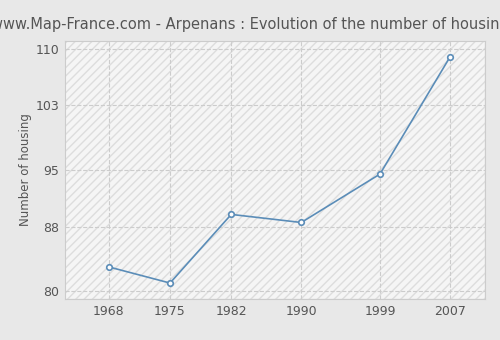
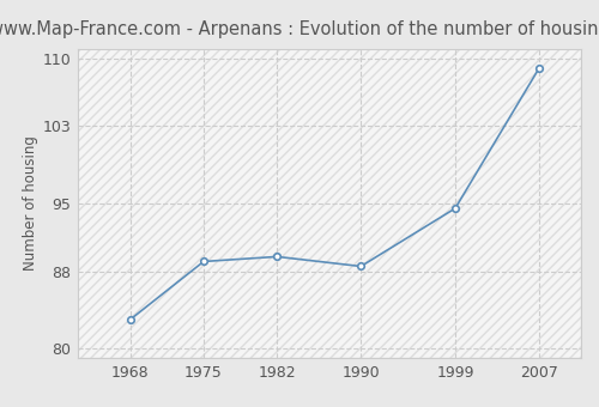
1975: 81.0 -> 89.0
